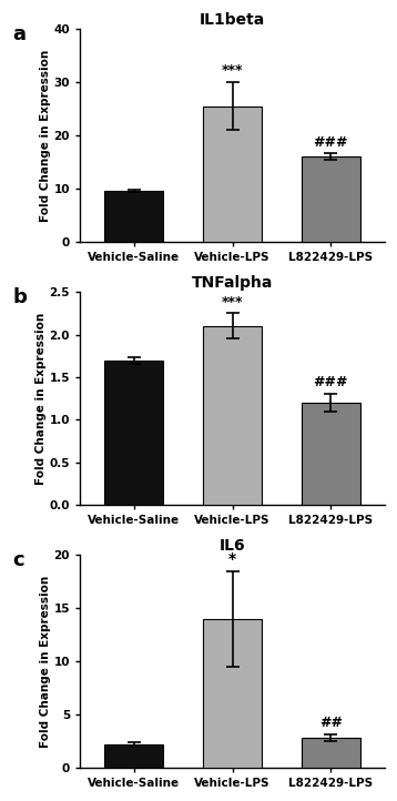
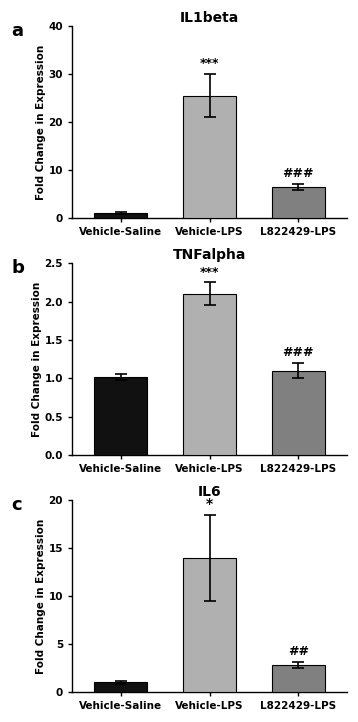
IL1beta/Vehicle-Saline: 9.5 -> 1.0
IL1beta/L822429-LPS: 16.0 -> 6.5
TNFalpha/Vehicle-Saline: 1.70 -> 1.02
TNFalpha/L822429-LPS: 1.20 -> 1.10
IL6/Vehicle-Saline: 2.2 -> 1.0
